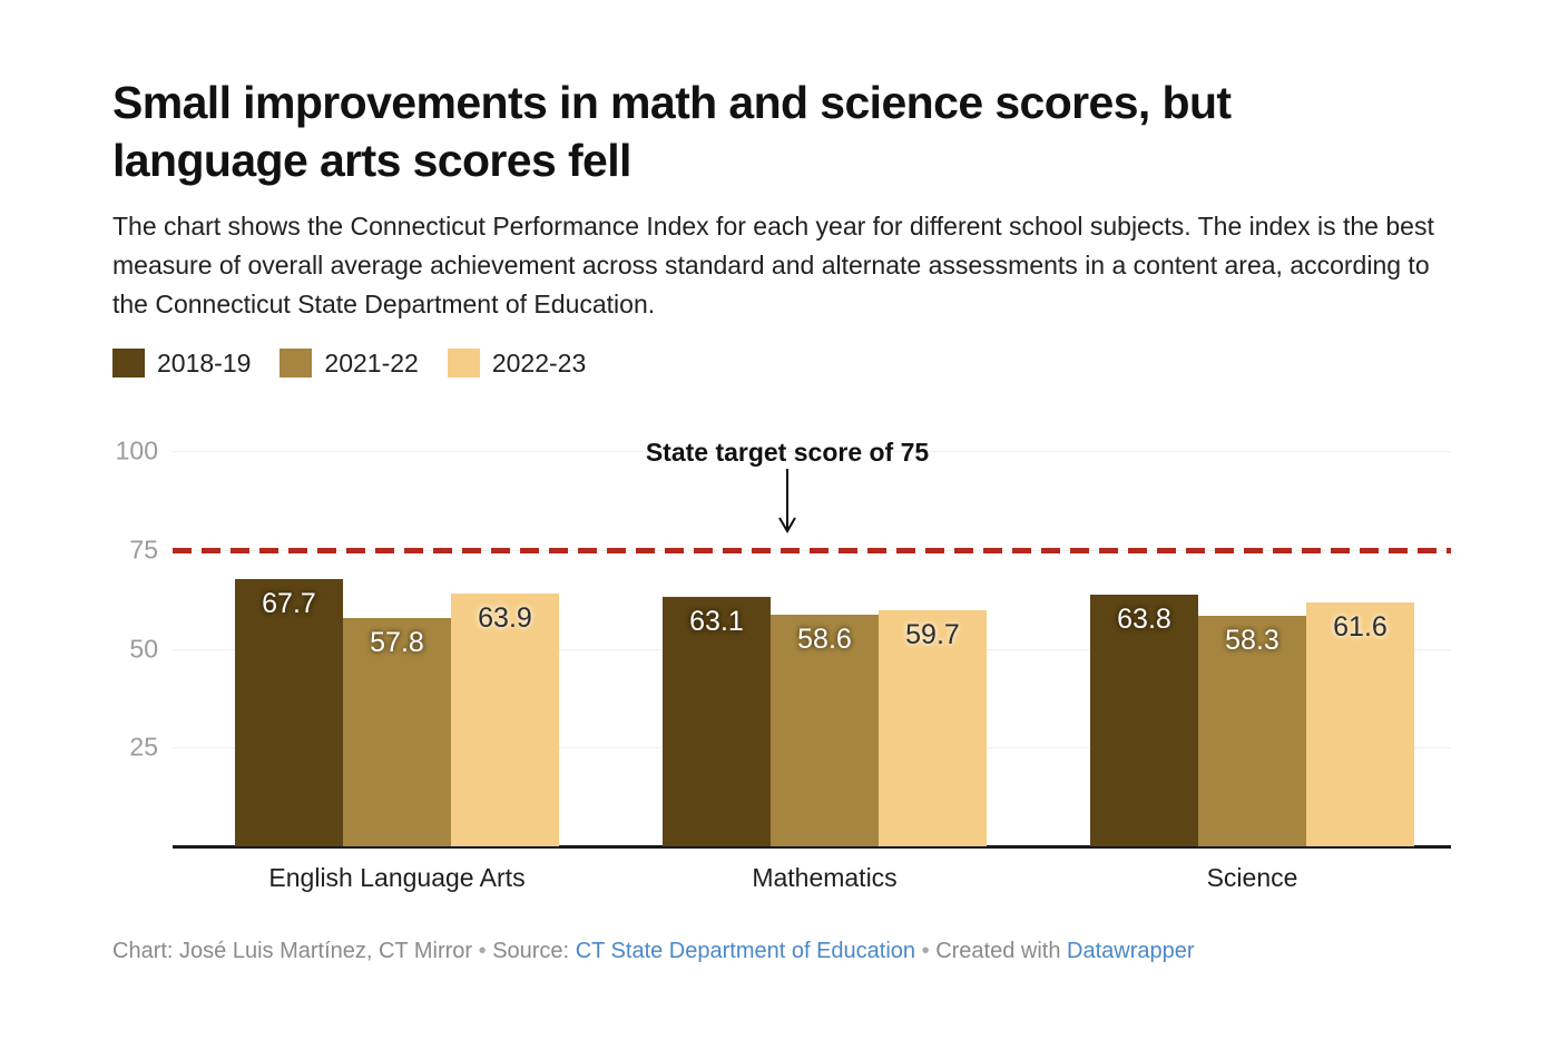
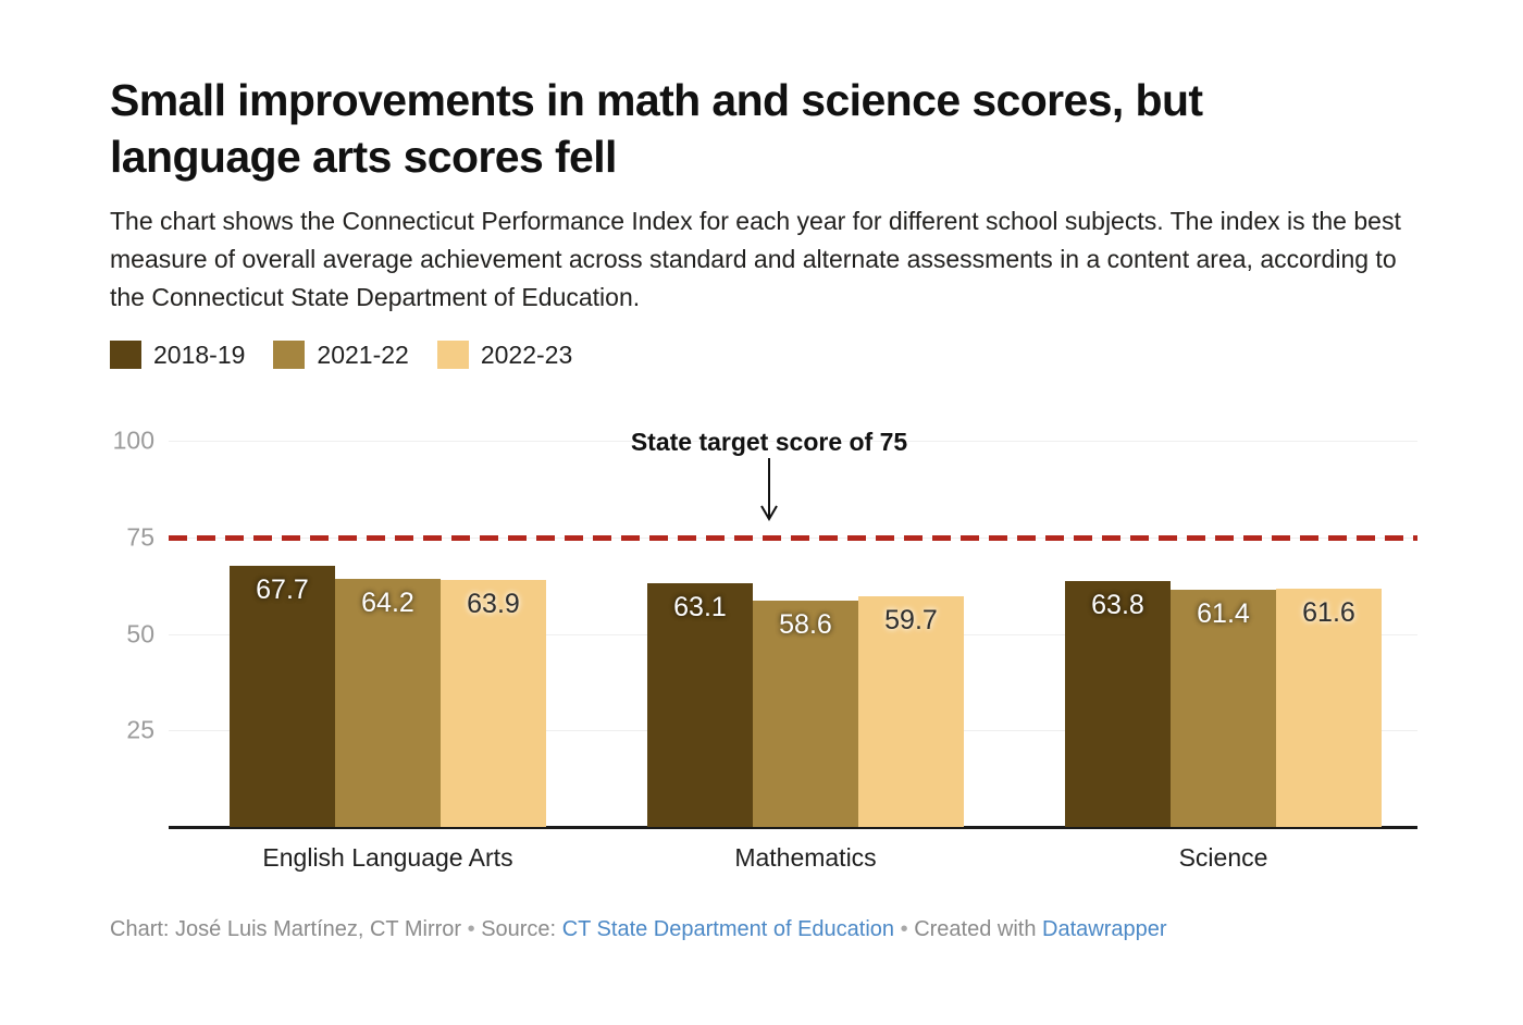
2021-22/English Language Arts: 57.8 -> 64.2
2021-22/Science: 58.3 -> 61.4
